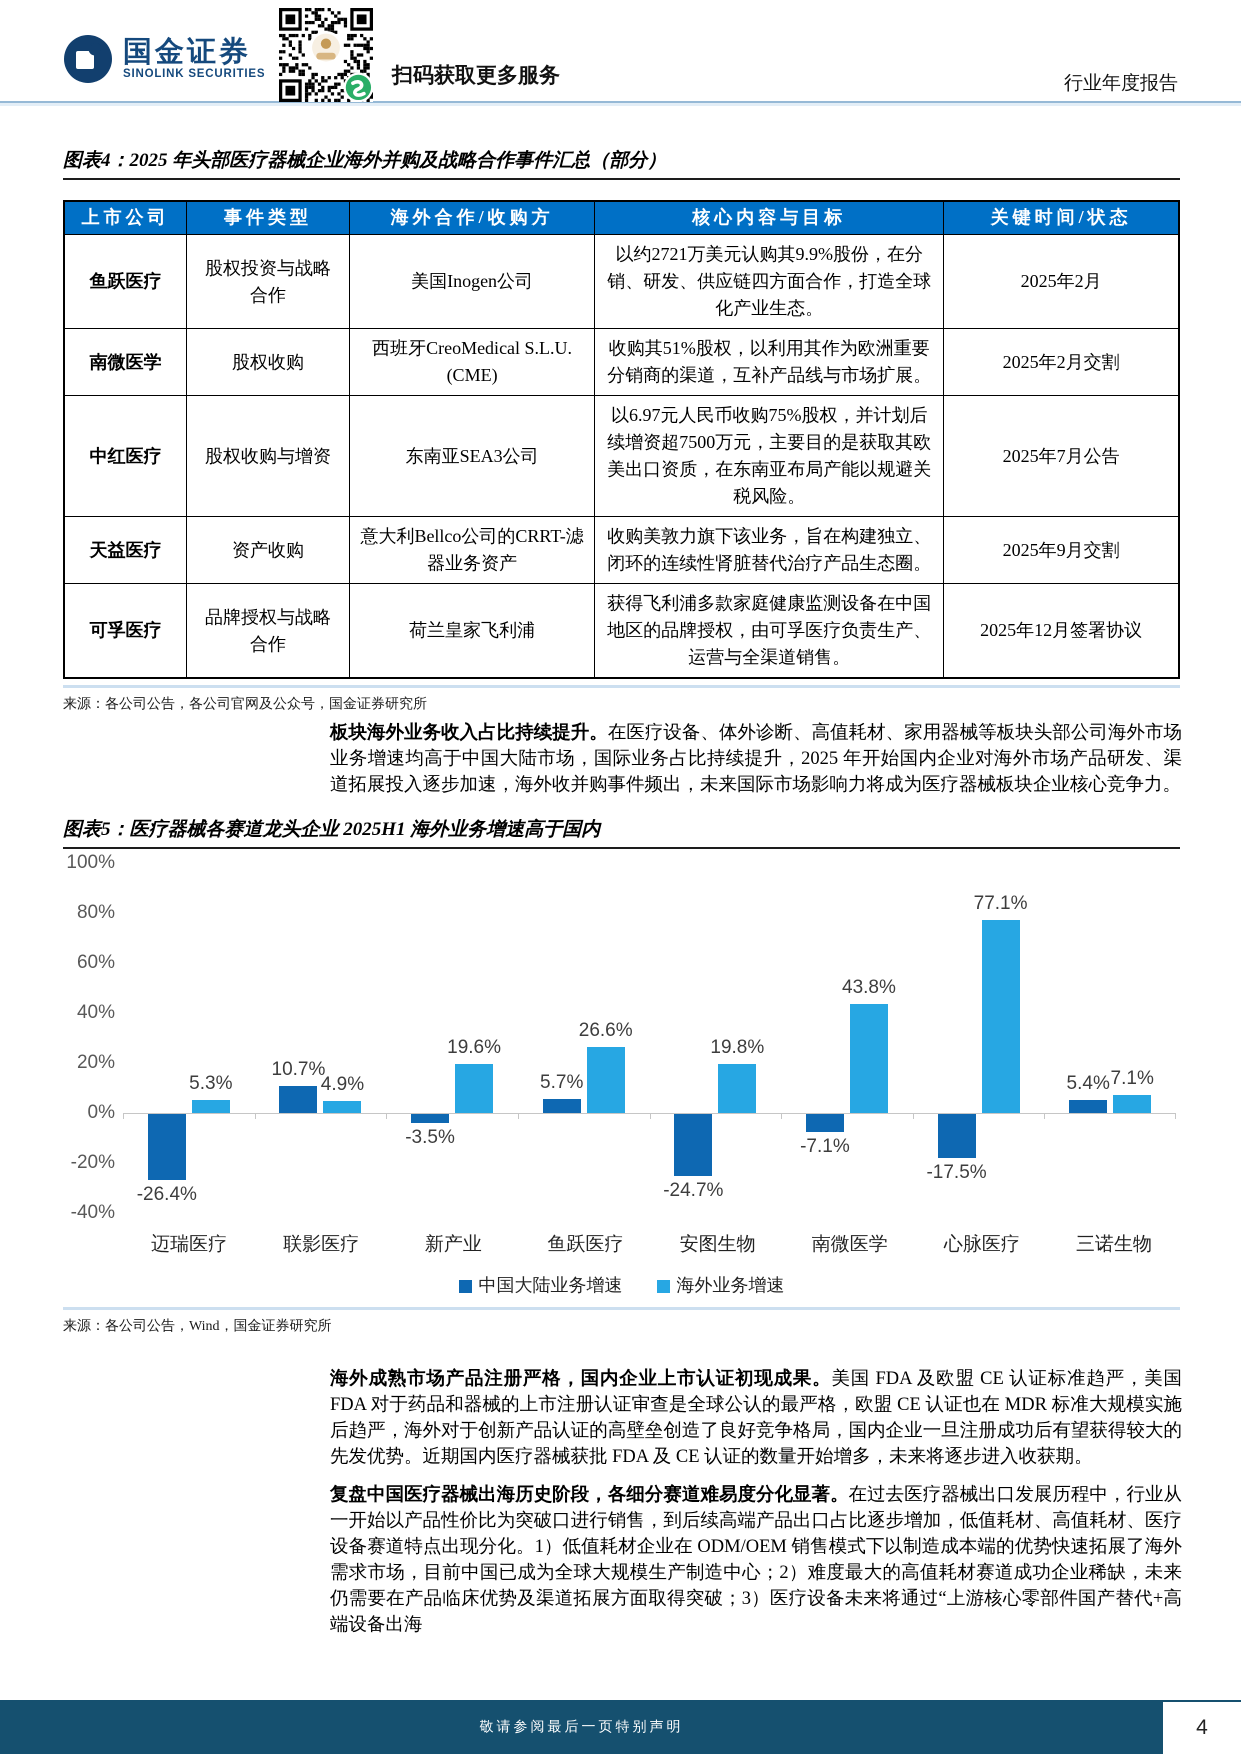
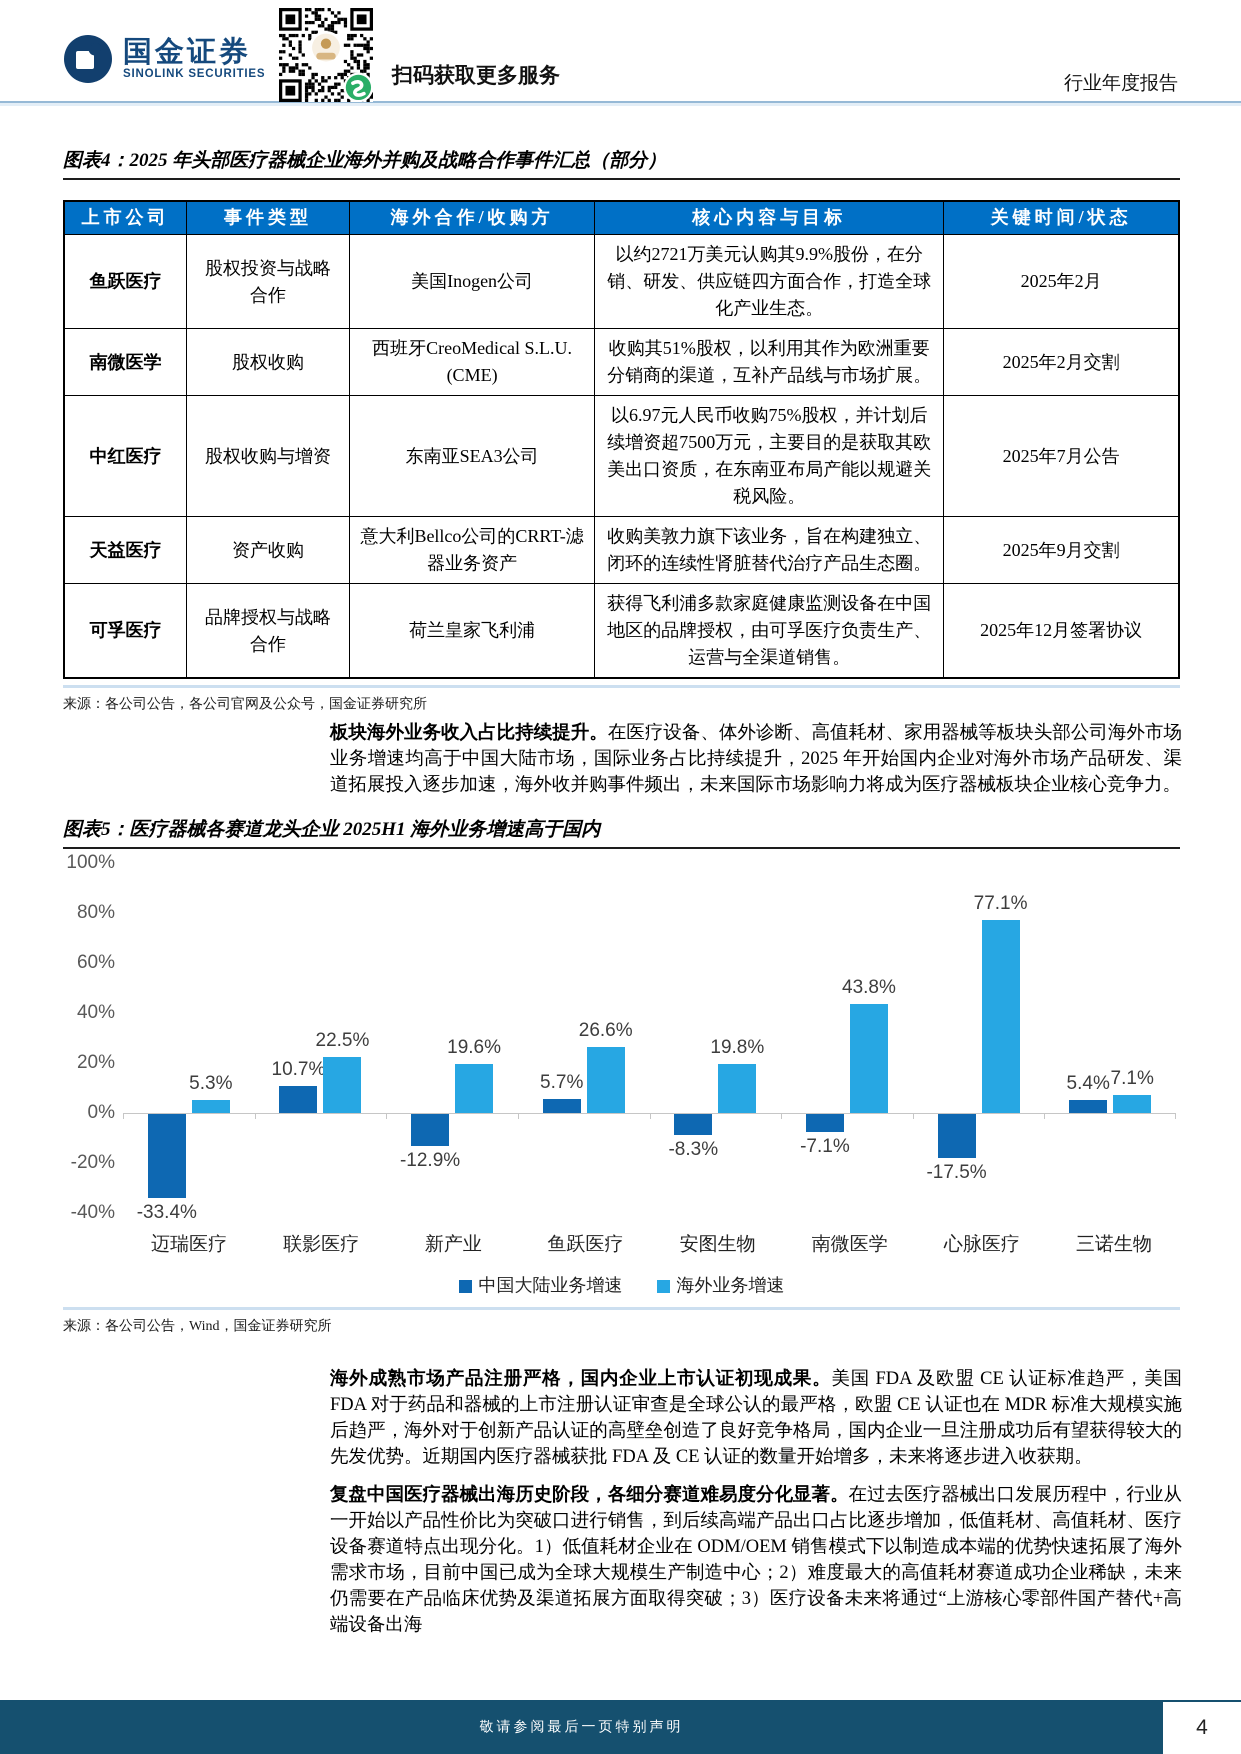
中国大陆业务增速/迈瑞医疗: -26.4% -> -33.4%
海外业务增速/联影医疗: 4.9% -> 22.5%
中国大陆业务增速/新产业: -3.5% -> -12.9%
中国大陆业务增速/安图生物: -24.7% -> -8.3%
